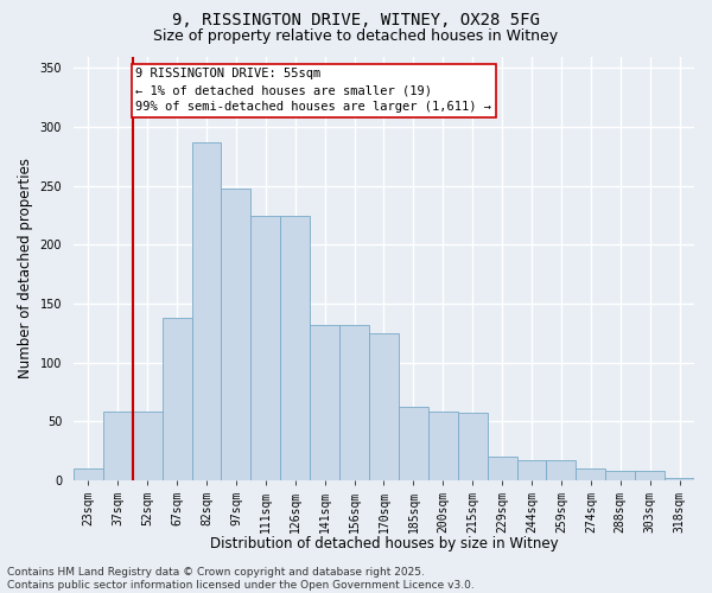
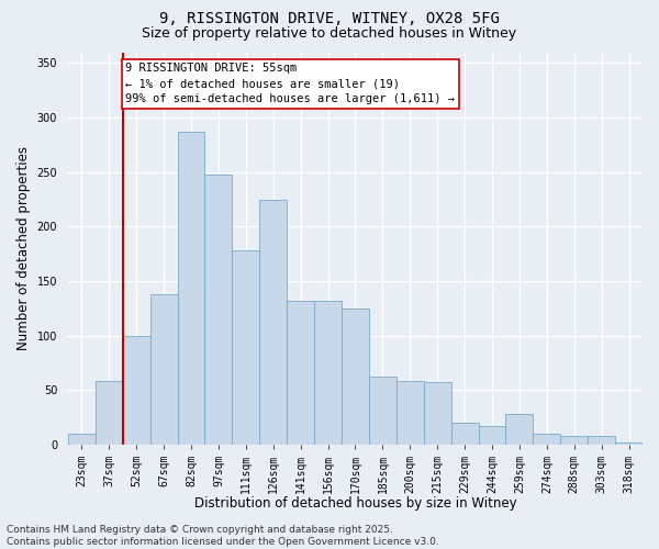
52sqm: 58 -> 100
111sqm: 225 -> 178
259sqm: 17 -> 28
